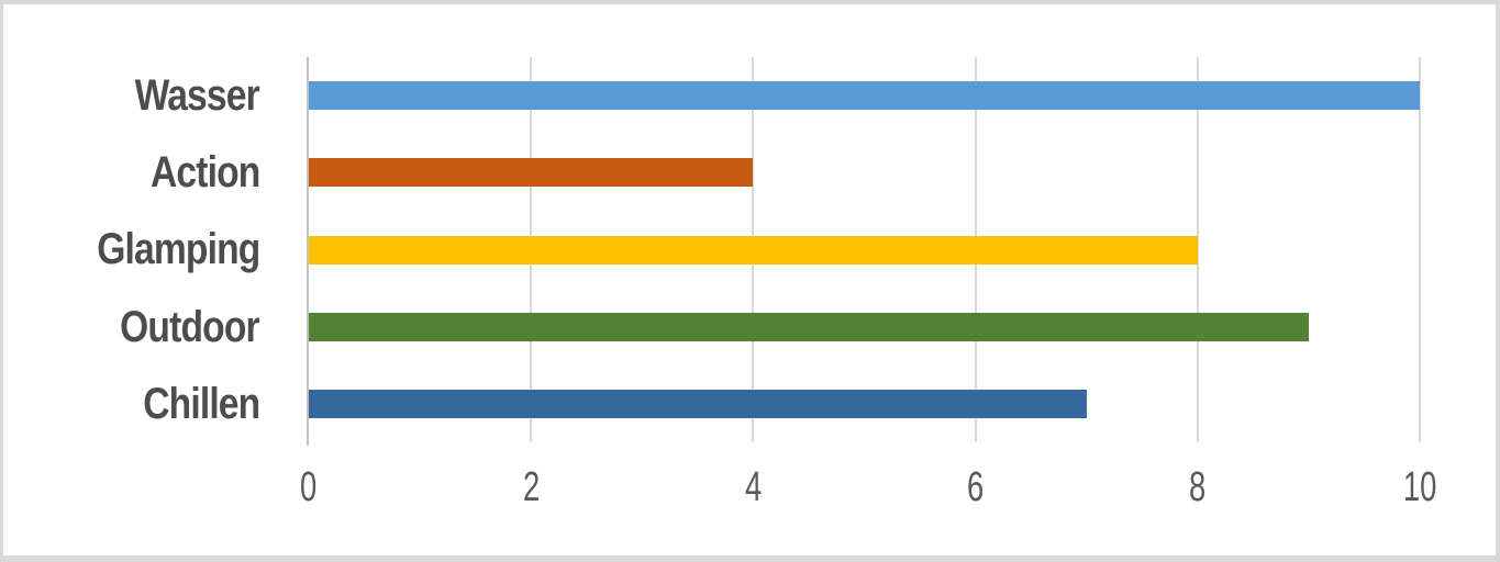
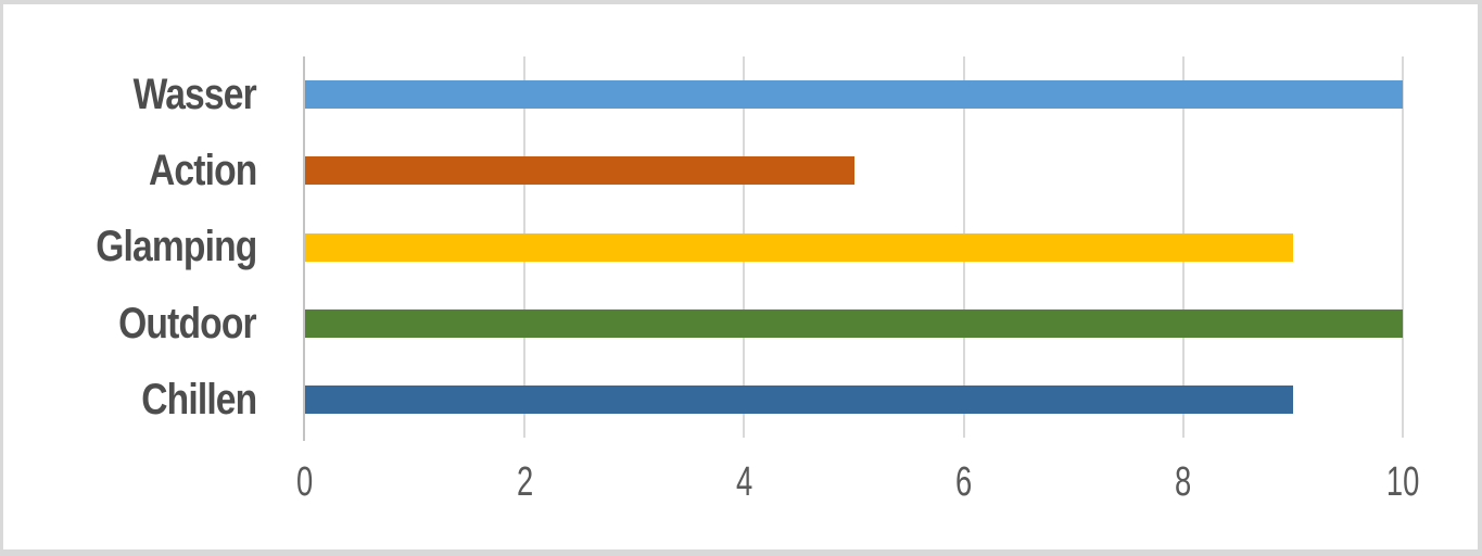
Action: 4 -> 5
Glamping: 8 -> 9
Outdoor: 9 -> 10
Chillen: 7 -> 9
